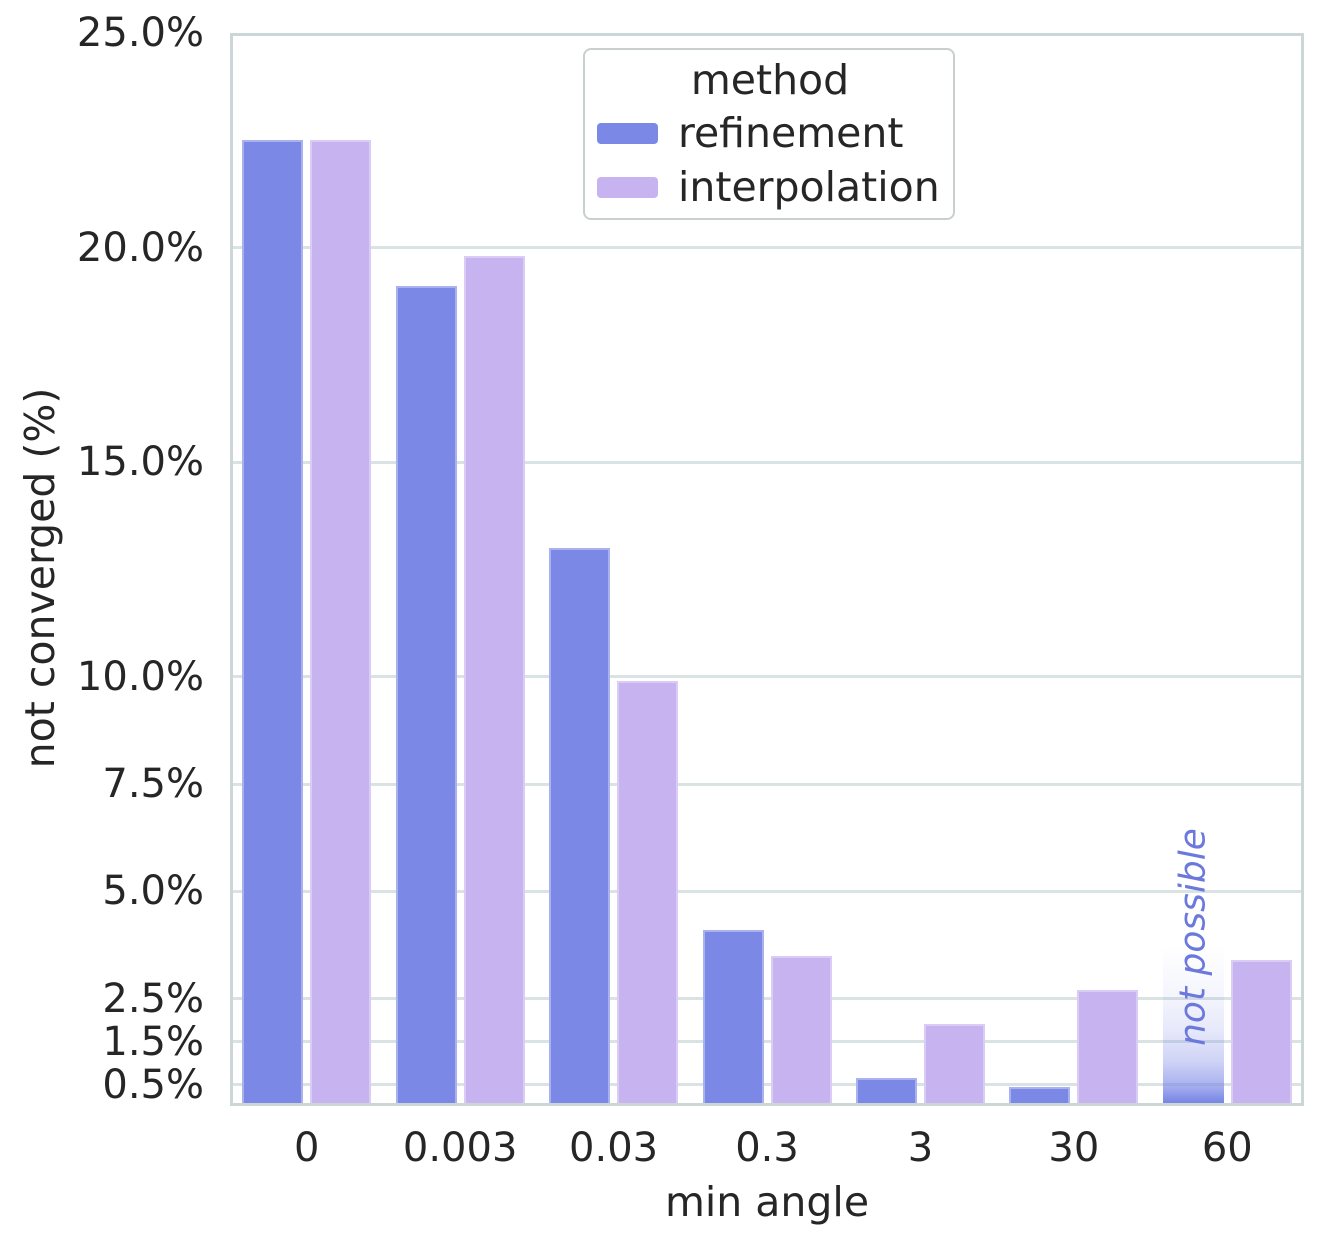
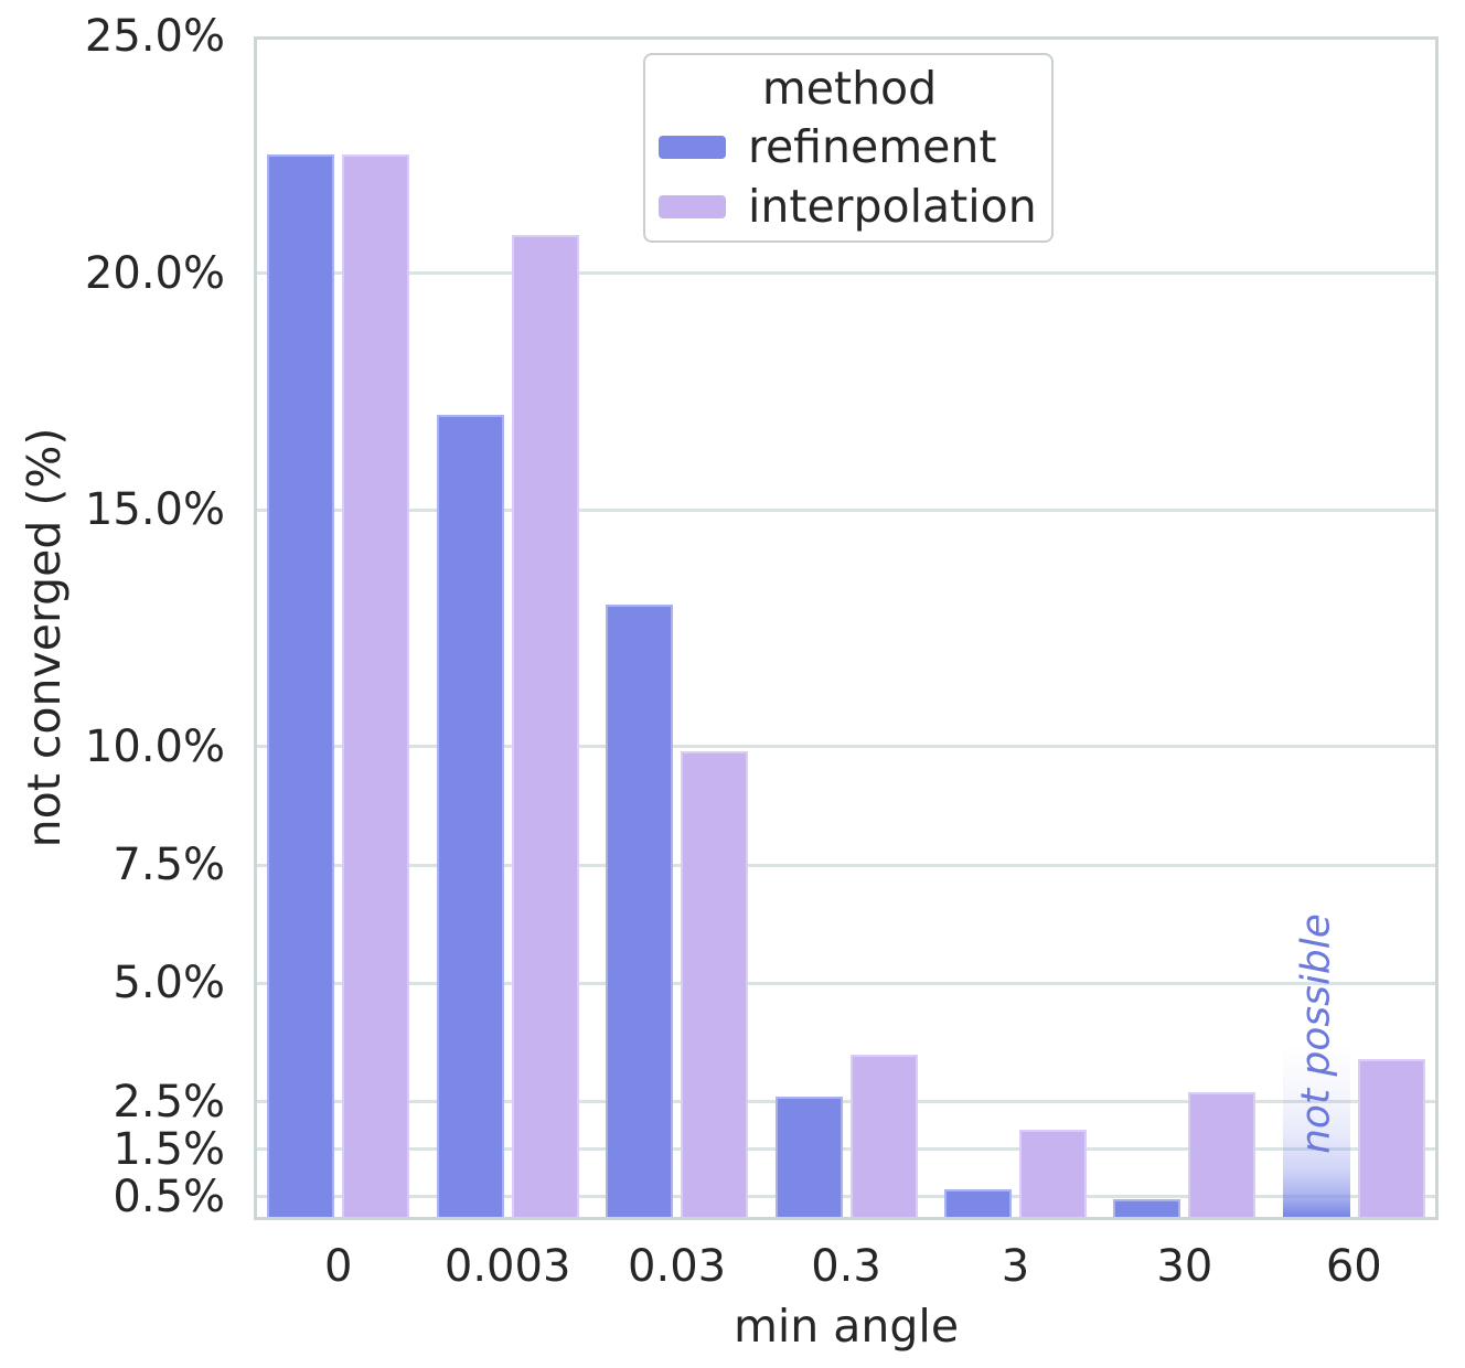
refinement/0.003: 19.1% -> 17.0%
interpolation/0.003: 19.8% -> 20.8%
refinement/0.3: 4.1% -> 2.6%
